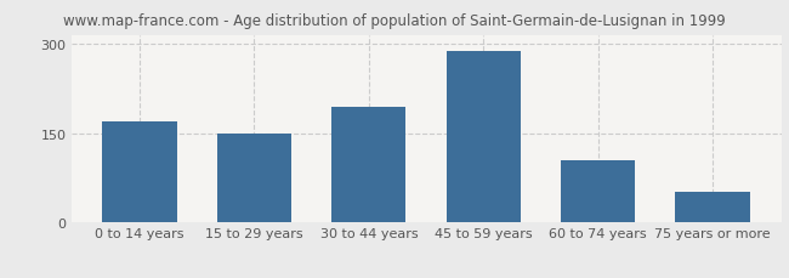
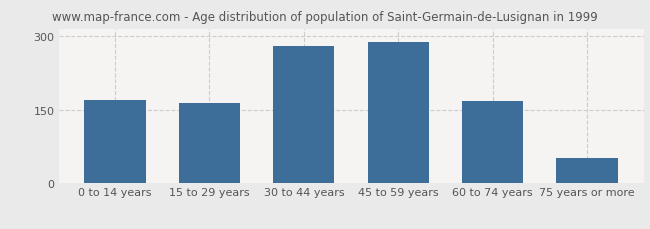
15 to 29 years: 150 -> 163
30 to 44 years: 195 -> 280
60 to 74 years: 105 -> 168
